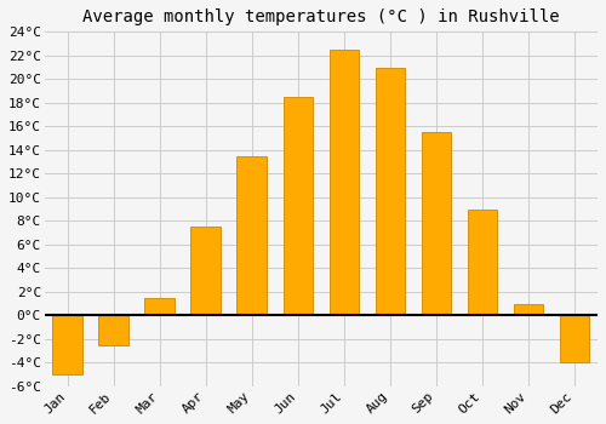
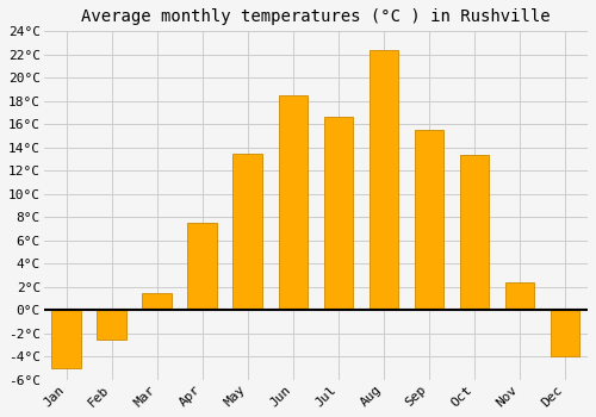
Jul: 22.5°C -> 16.6°C
Aug: 21.0°C -> 22.4°C
Oct: 9.0°C -> 13.4°C
Nov: 1.0°C -> 2.4°C
